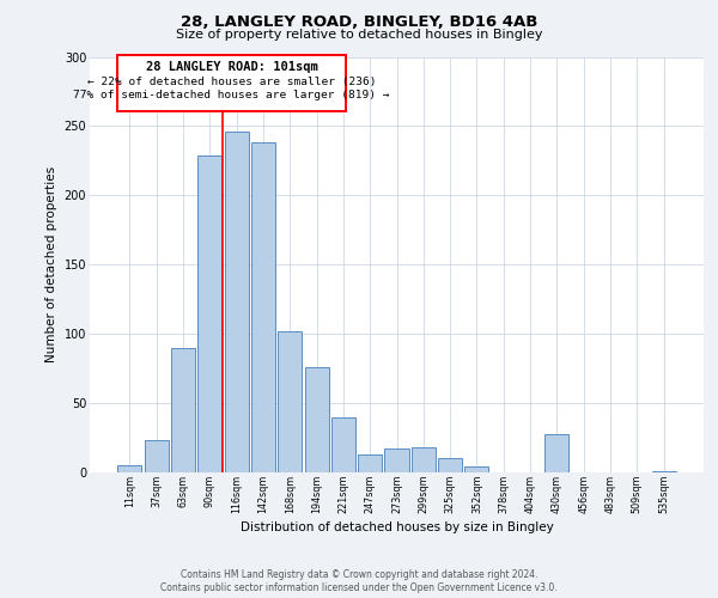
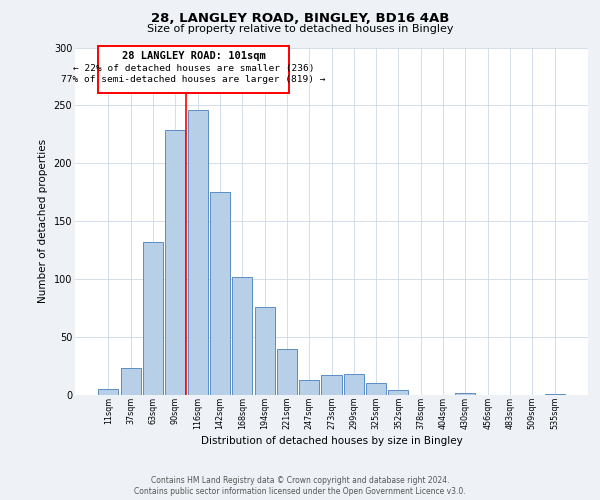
63sqm: 90 -> 132
142sqm: 238 -> 175
430sqm: 28 -> 2
